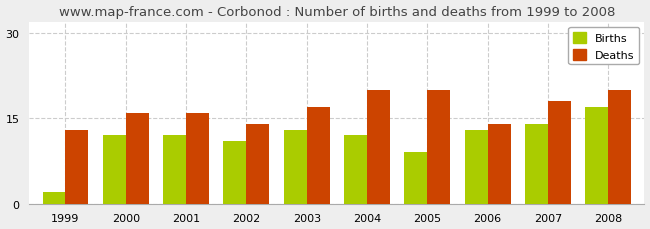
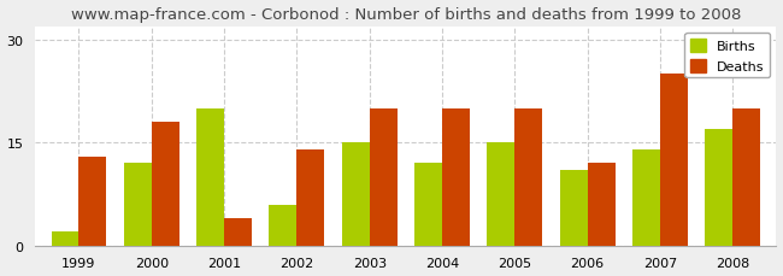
Deaths/2000: 16 -> 18
Births/2001: 12 -> 20
Deaths/2001: 16 -> 4
Births/2002: 11 -> 6
Births/2003: 13 -> 15
Deaths/2003: 17 -> 20
Births/2005: 9 -> 15
Births/2006: 13 -> 11
Deaths/2006: 14 -> 12
Deaths/2007: 18 -> 25
